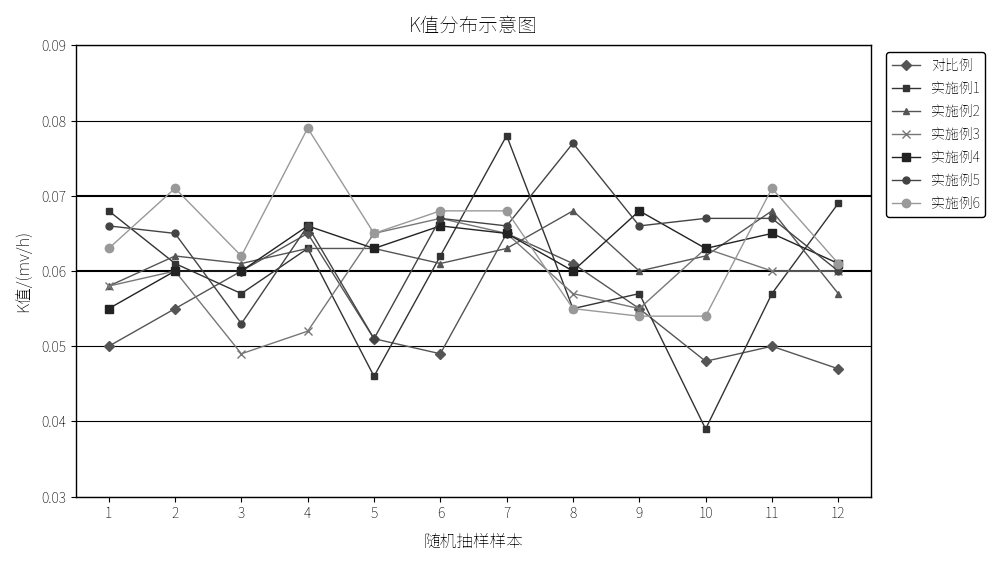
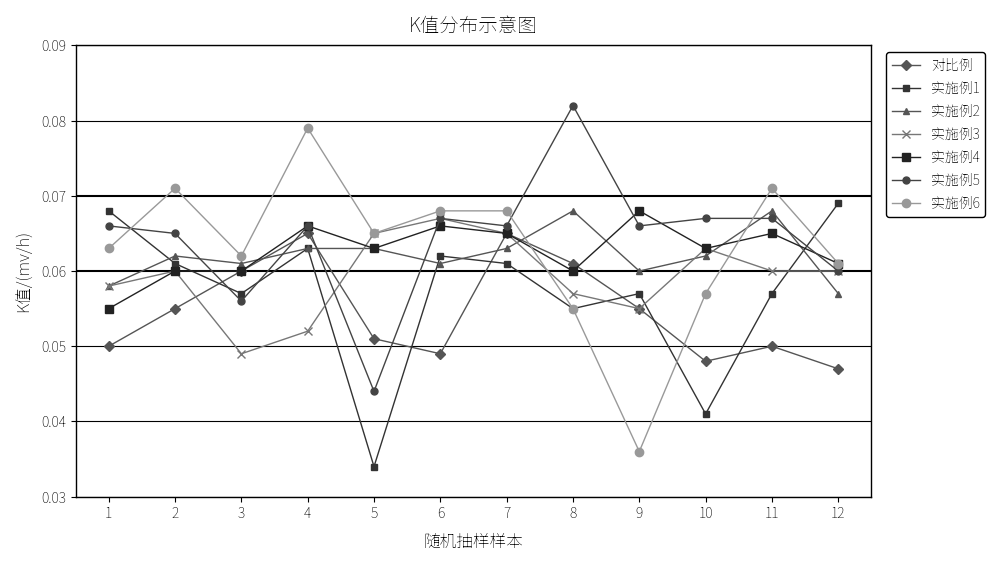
实施例5/3: 0.053 -> 0.056
实施例1/5: 0.046 -> 0.034
实施例5/5: 0.051 -> 0.044
实施例1/7: 0.078 -> 0.061
实施例5/8: 0.077 -> 0.082
实施例6/9: 0.054 -> 0.036
实施例1/10: 0.039 -> 0.041
实施例6/10: 0.054 -> 0.057
